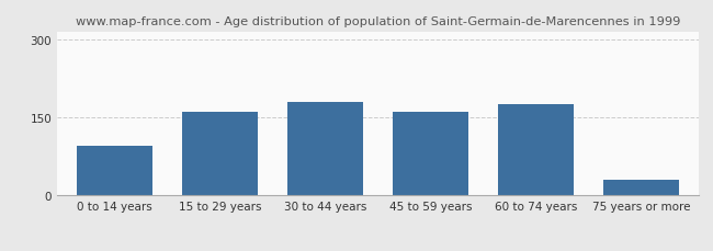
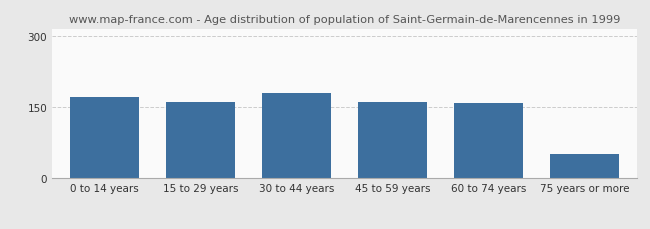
0 to 14 years: 95 -> 172
60 to 74 years: 175 -> 158
75 years or more: 30 -> 52
